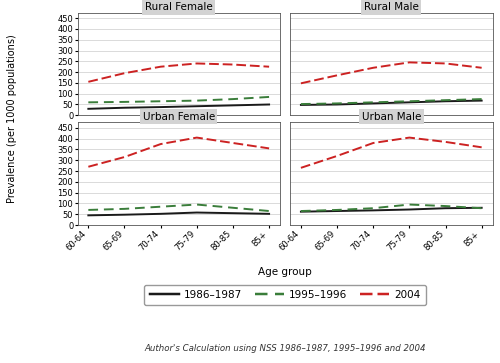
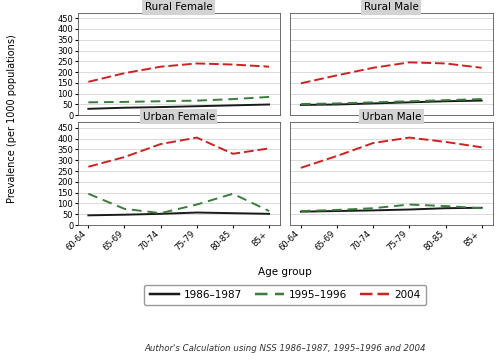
Urban Female/1995–1996/60-64: 70 -> 145
Urban Female/1995–1996/70-74: 85 -> 55
Urban Female/1995–1996/80-85: 80 -> 145
Urban Female/2004/80-85: 380 -> 330
